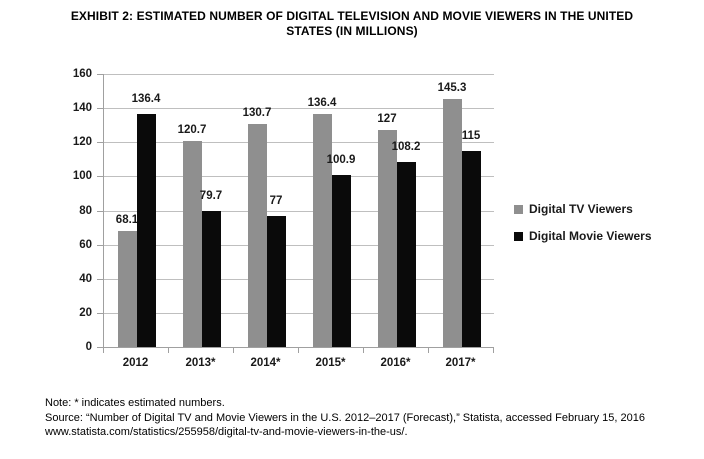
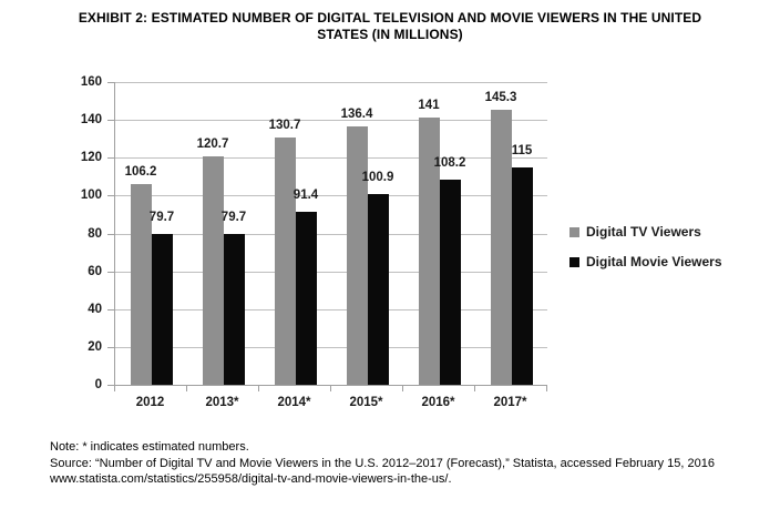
Digital TV Viewers/2012: 68.1 -> 106.2
Digital Movie Viewers/2012: 136.4 -> 79.7
Digital Movie Viewers/2014*: 77 -> 91.4
Digital TV Viewers/2016*: 127 -> 141
